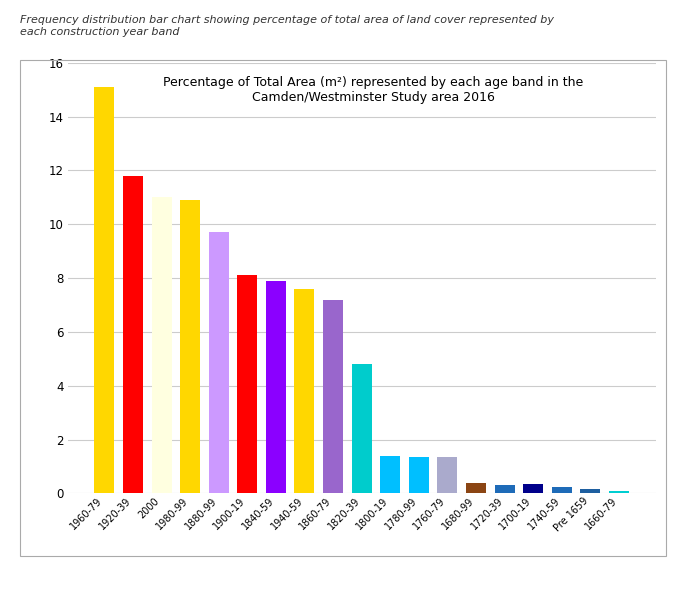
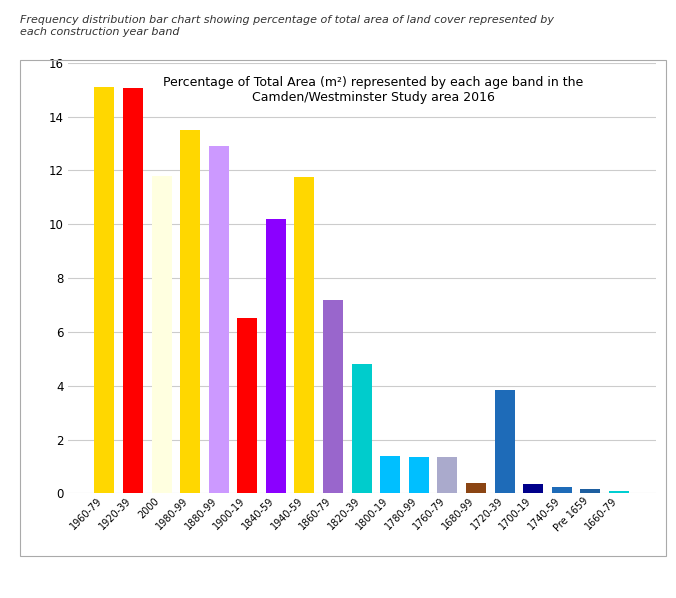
1920-39: 11.80 -> 15.05
2000: 11.00 -> 11.80
1980-99: 10.90 -> 13.50
1880-99: 9.70 -> 12.90
1900-19: 8.10 -> 6.50
1840-59: 7.90 -> 10.20
1940-59: 7.60 -> 11.75
1720-39: 0.30 -> 3.85
